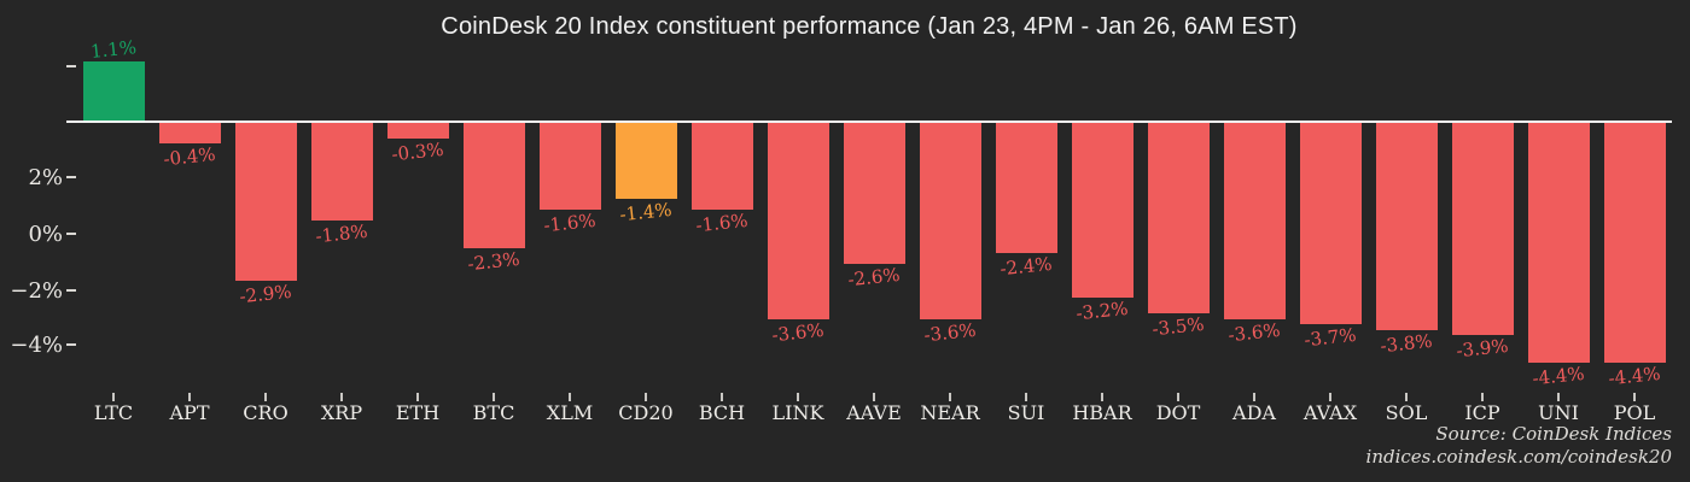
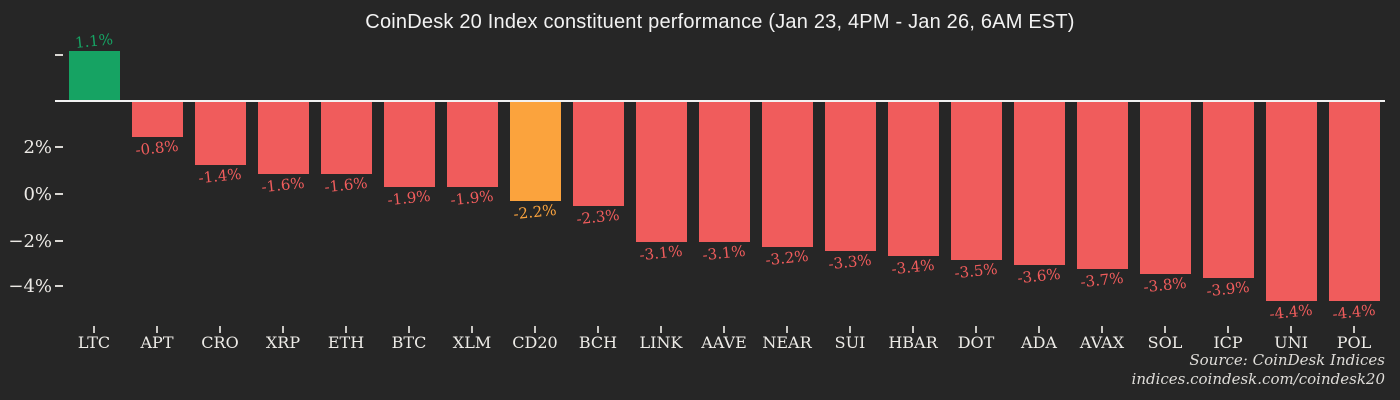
APT: -0.4% -> -0.8%
CRO: -2.9% -> -1.4%
XRP: -1.8% -> -1.6%
ETH: -0.3% -> -1.6%
BTC: -2.3% -> -1.9%
XLM: -1.6% -> -1.9%
CD20: -1.4% -> -2.2%
BCH: -1.6% -> -2.3%
LINK: -3.6% -> -3.1%
AAVE: -2.6% -> -3.1%
NEAR: -3.6% -> -3.2%
SUI: -2.4% -> -3.3%
HBAR: -3.2% -> -3.4%
